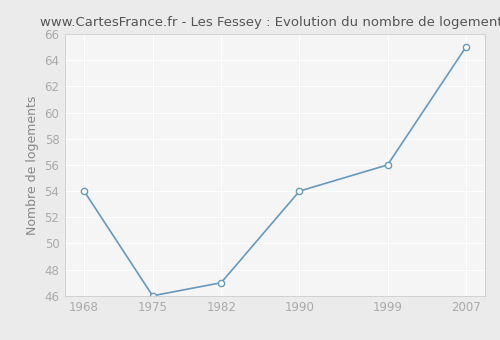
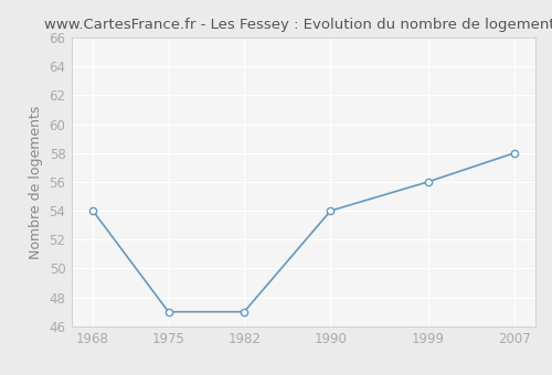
1975: 46 -> 47
2007: 65 -> 58
